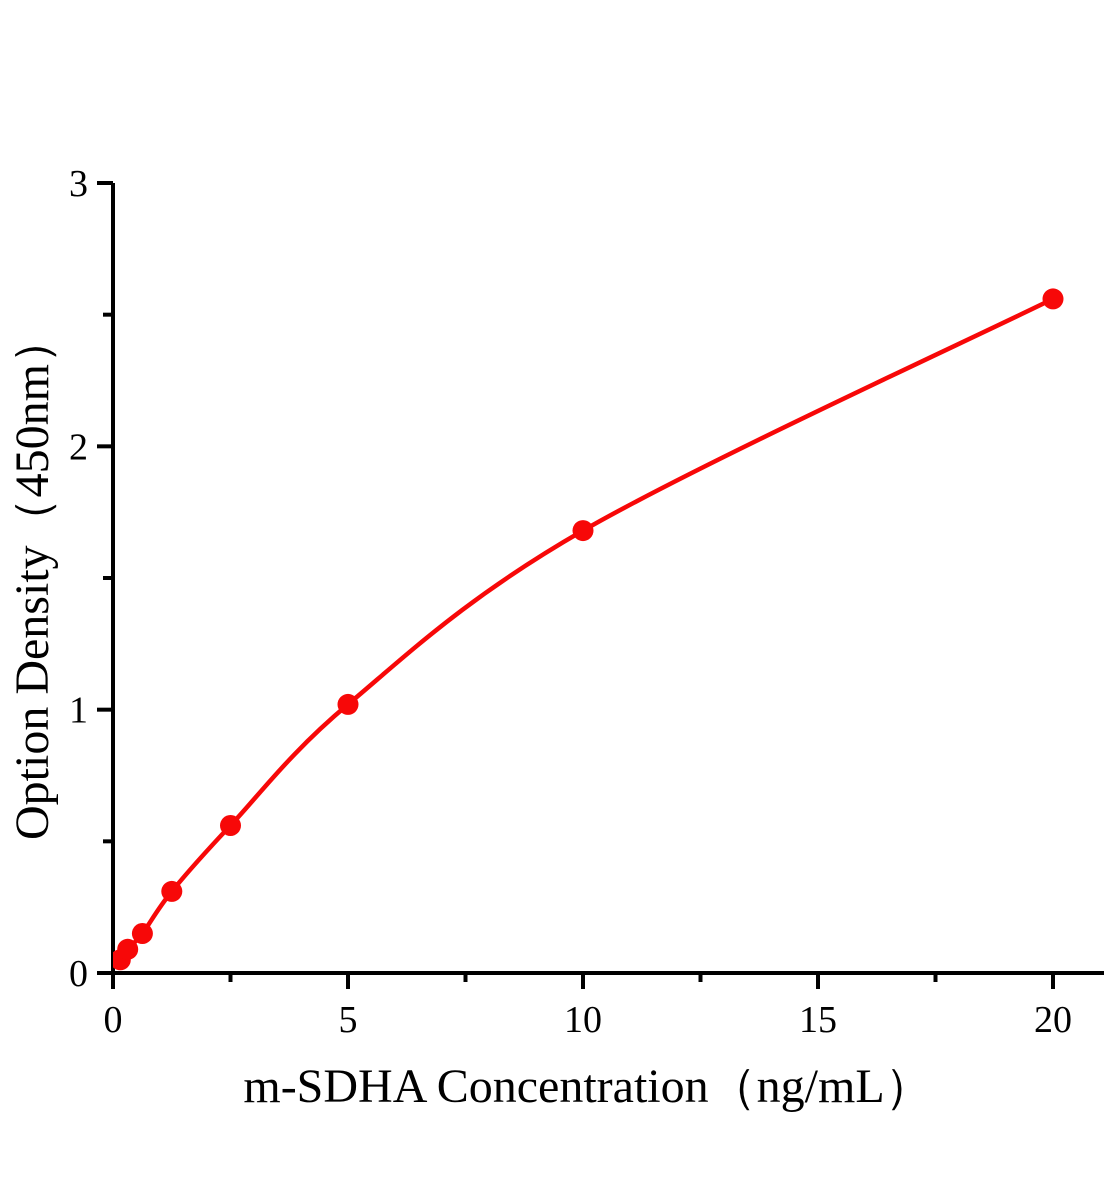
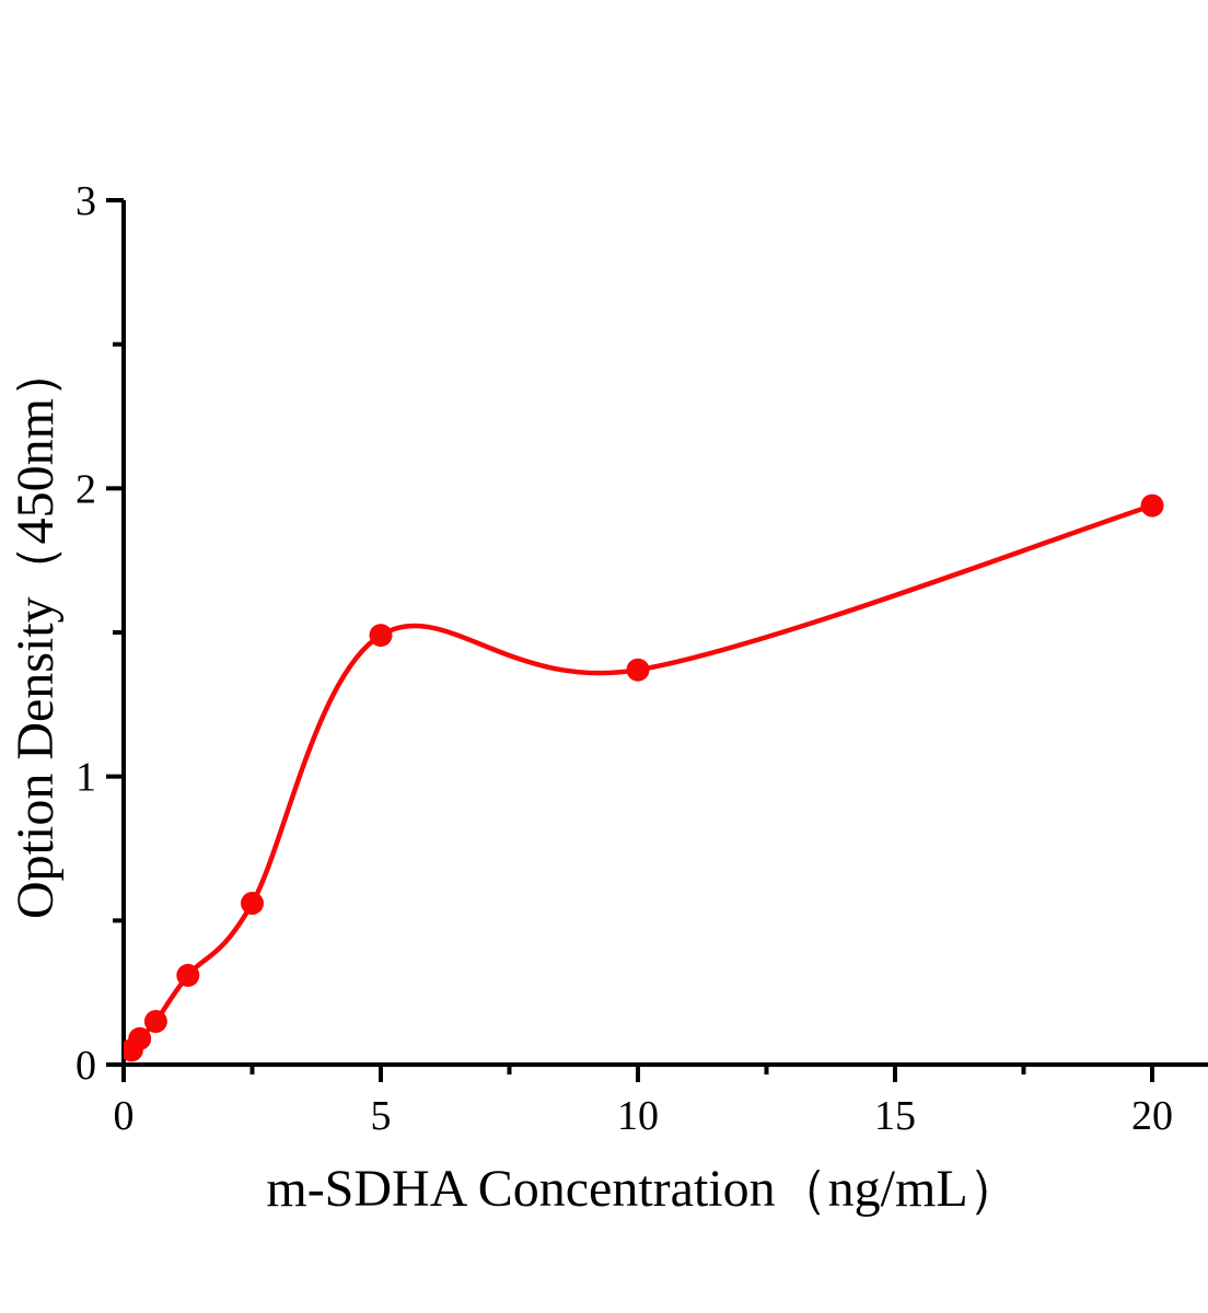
5: 1.02 -> 1.49
10: 1.68 -> 1.37
20: 2.56 -> 1.94
